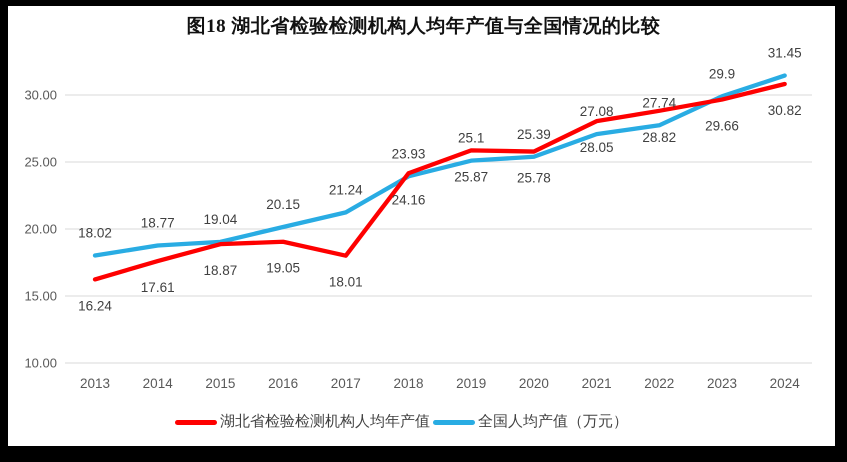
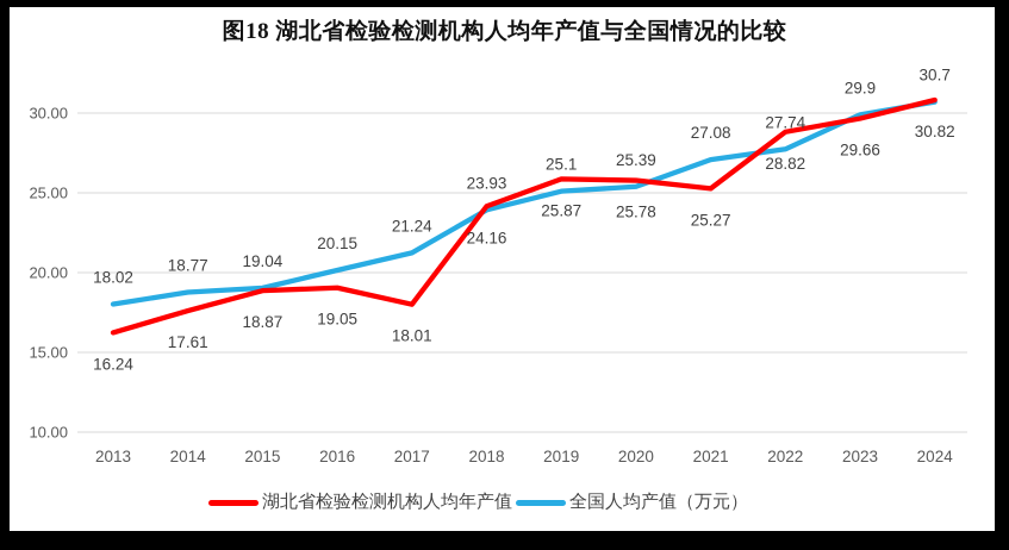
湖北省检验检测机构人均年产值/2021: 28.05 -> 25.27
全国人均产值（万元）/2024: 31.45 -> 30.7
